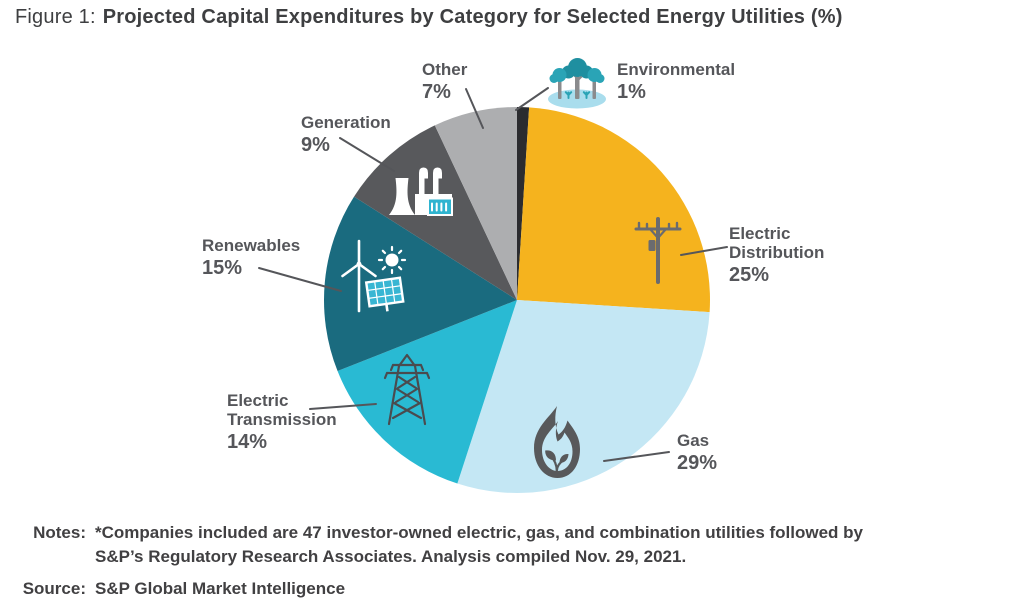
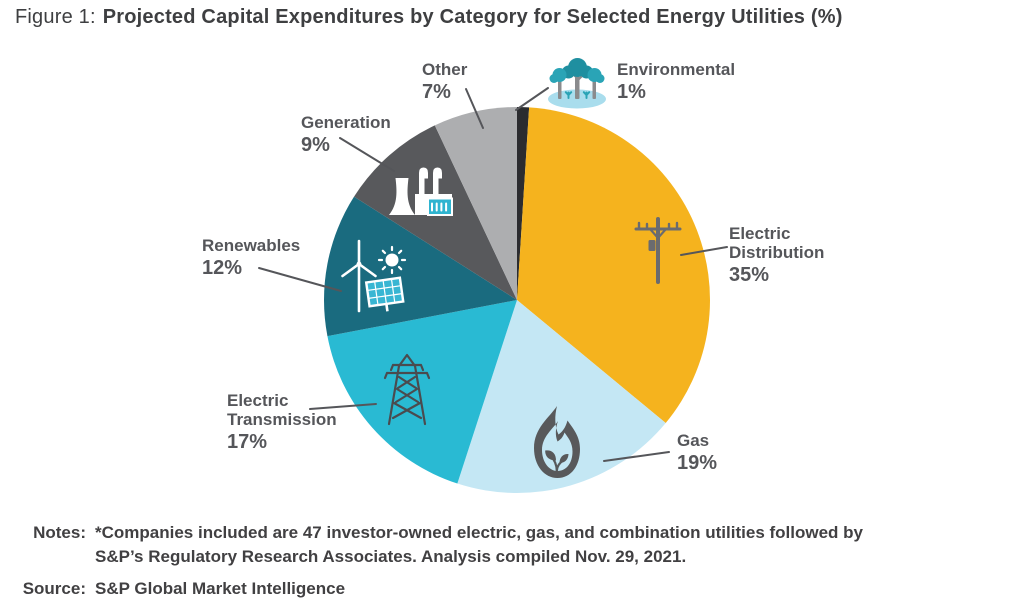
Electric Distribution: 25% -> 35%
Gas: 29% -> 19%
Electric Transmission: 14% -> 17%
Renewables: 15% -> 12%
